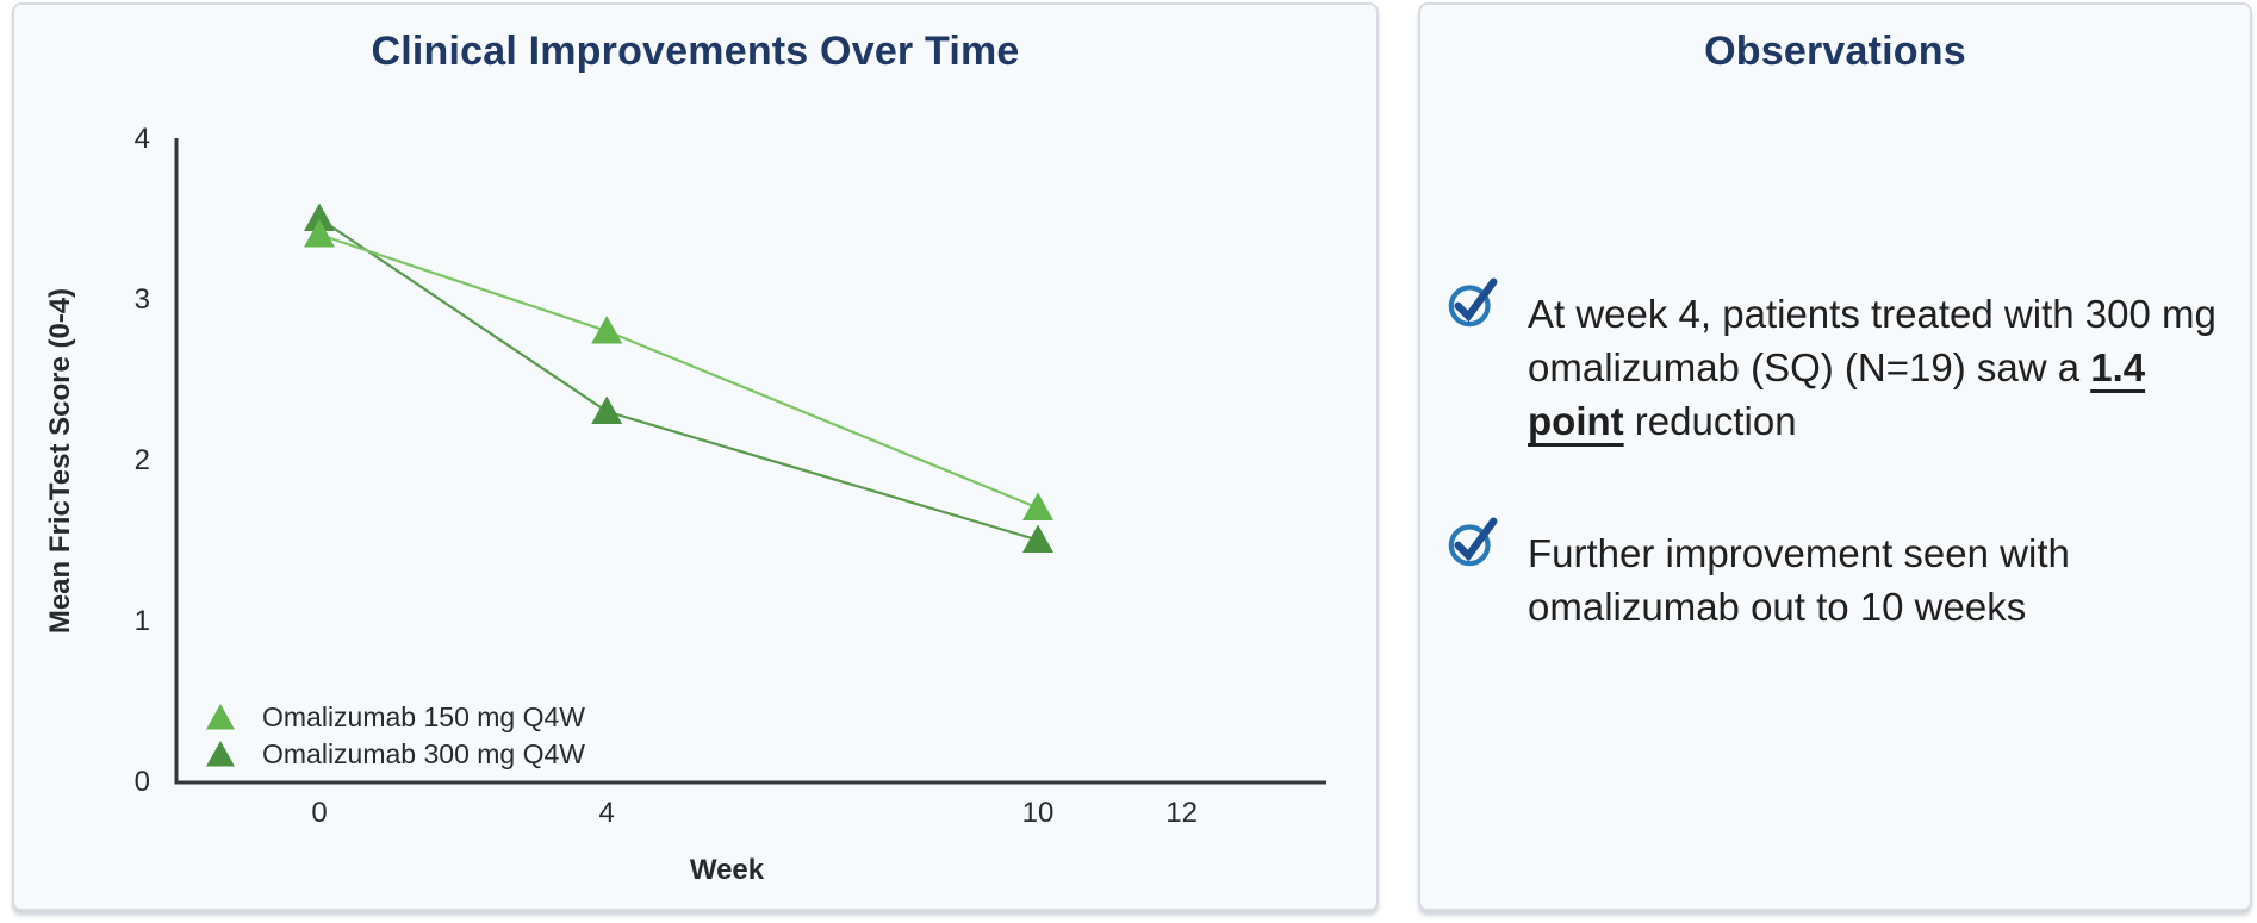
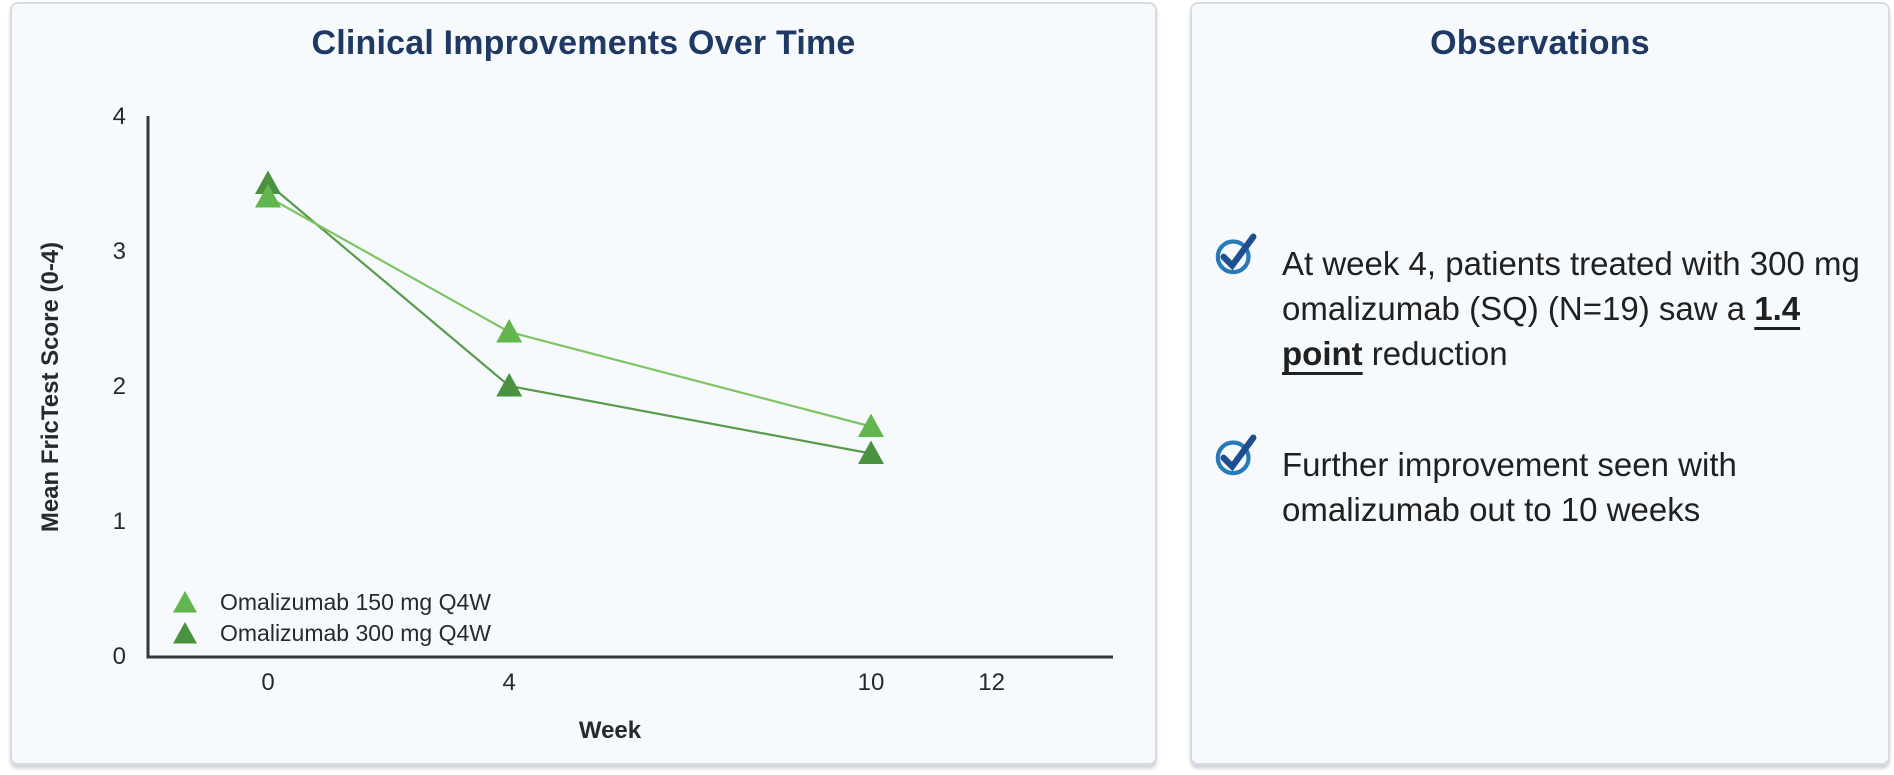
Omalizumab 150 mg Q4W/4: 2.8 -> 2.4
Omalizumab 300 mg Q4W/4: 2.3 -> 2.0
